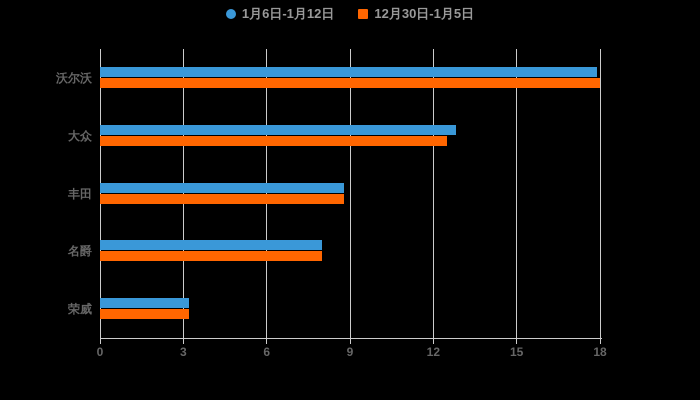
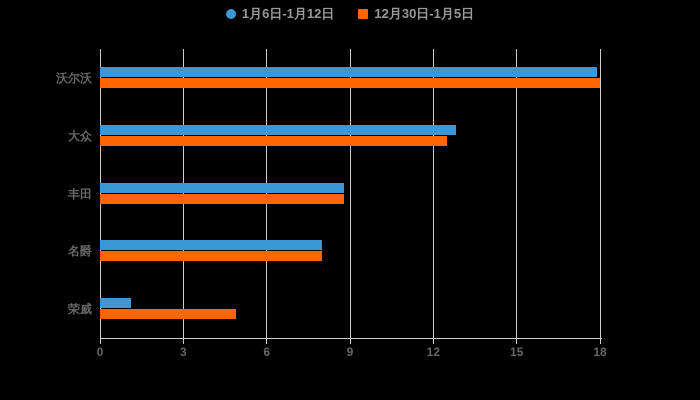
1月6日-1月12日/荣威: 3.2 -> 1.1
12月30日-1月5日/荣威: 3.2 -> 4.9
